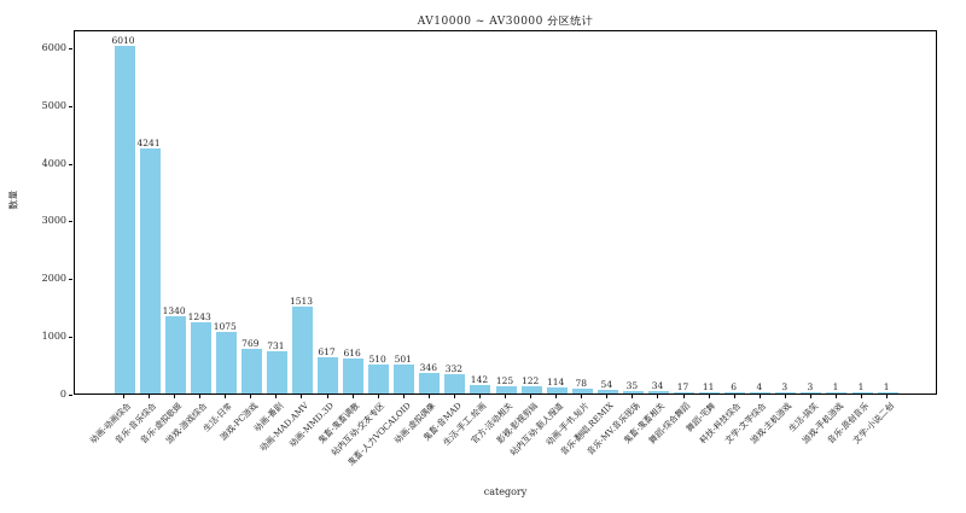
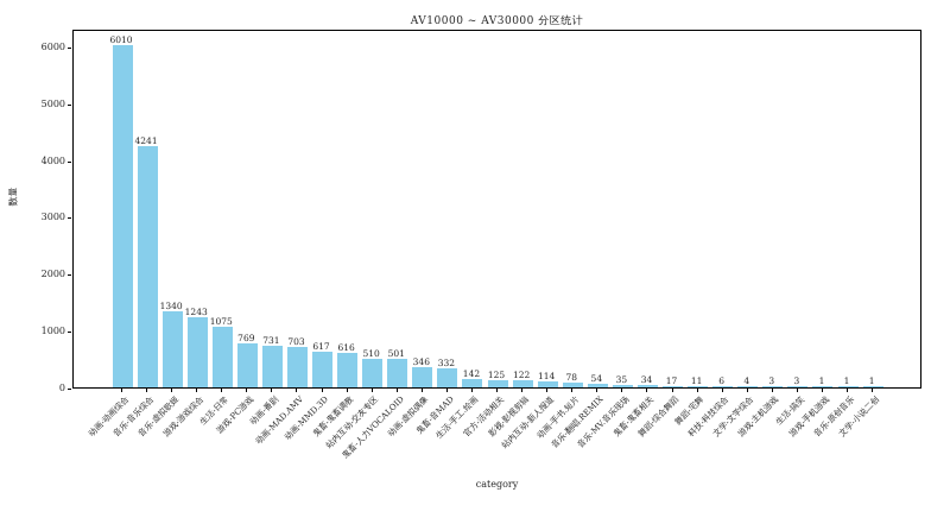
动画-MAD.AMV: 1513 -> 703
